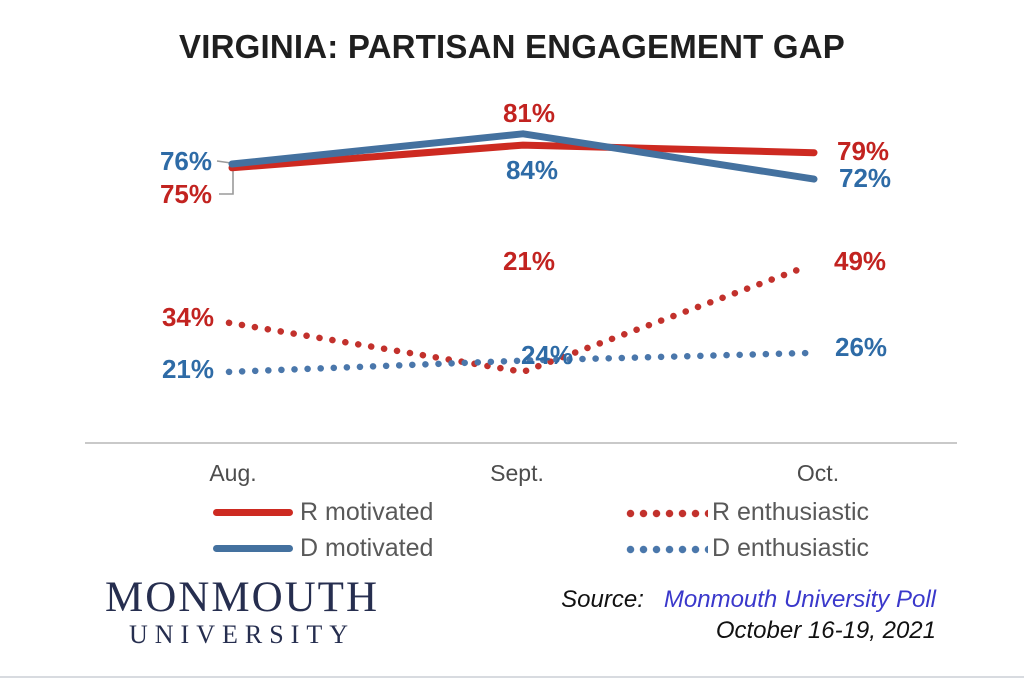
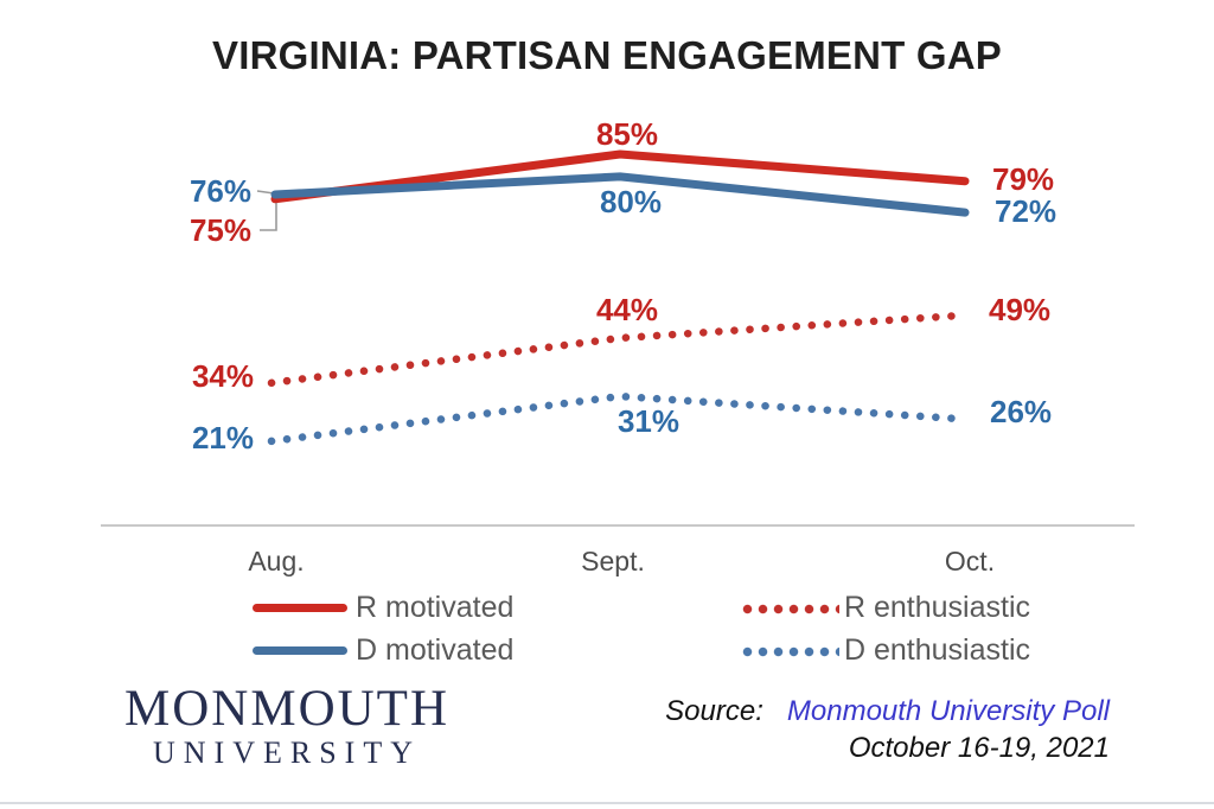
R motivated/Sept.: 81% -> 85%
D motivated/Sept.: 84% -> 80%
R enthusiastic/Sept.: 21% -> 44%
D enthusiastic/Sept.: 24% -> 31%
